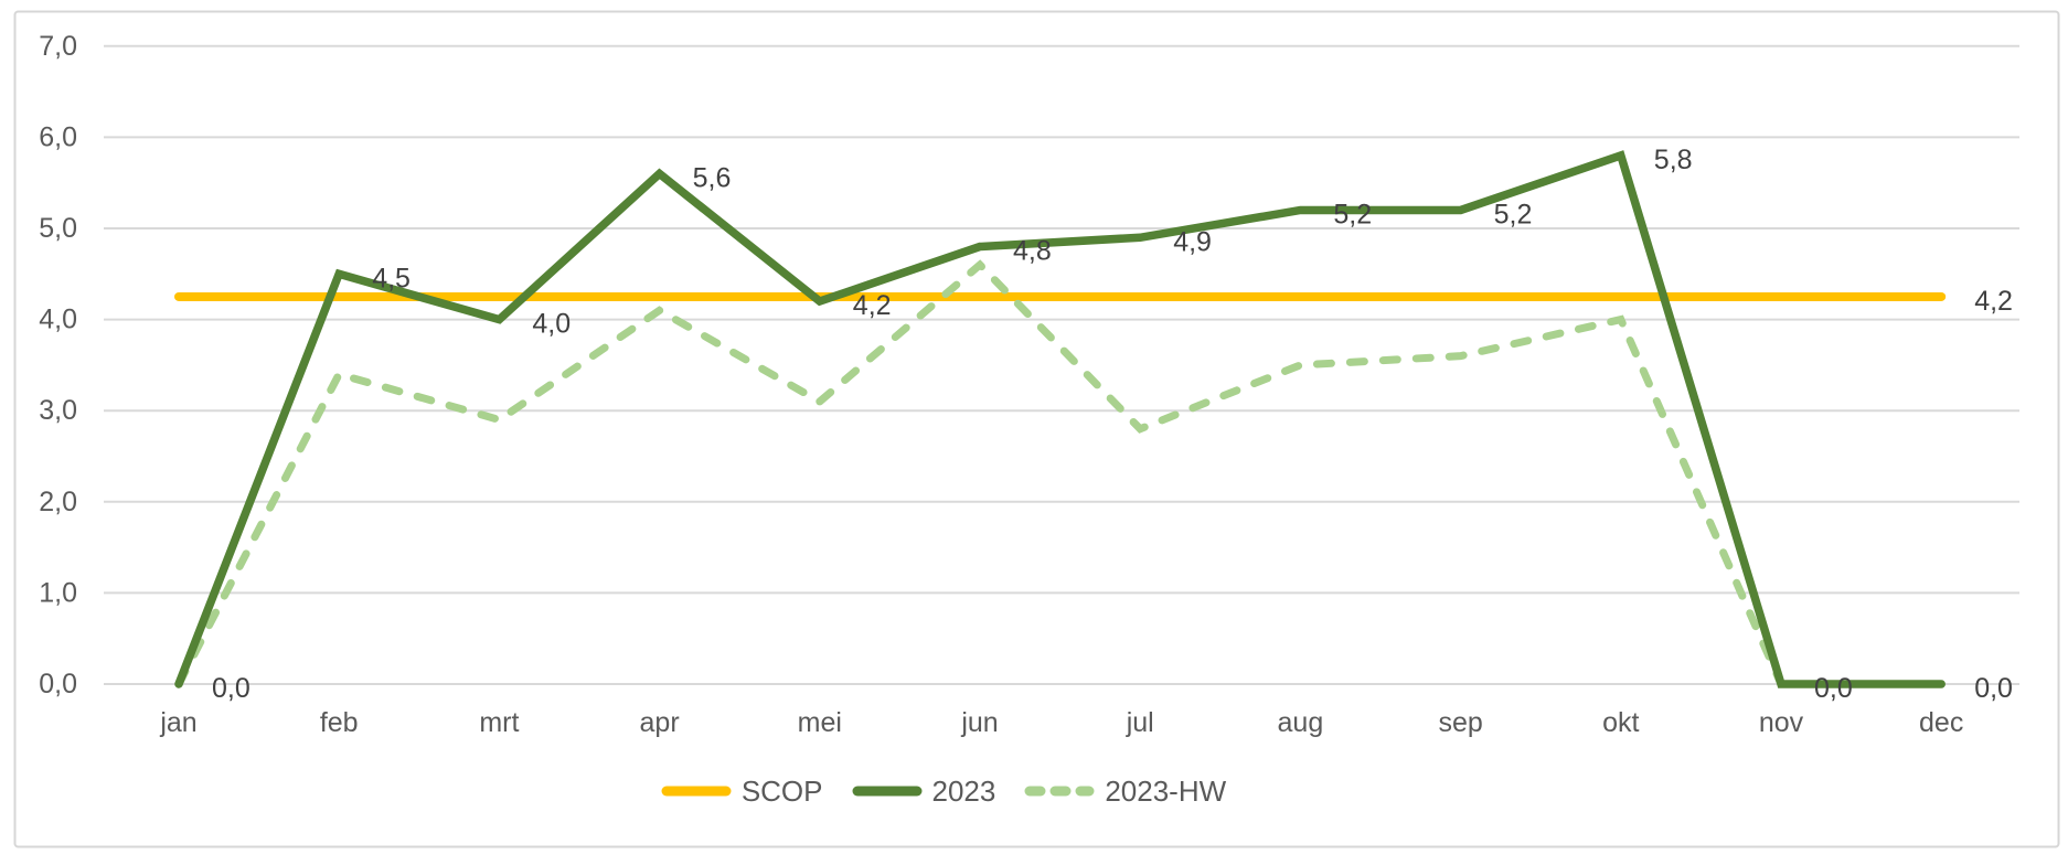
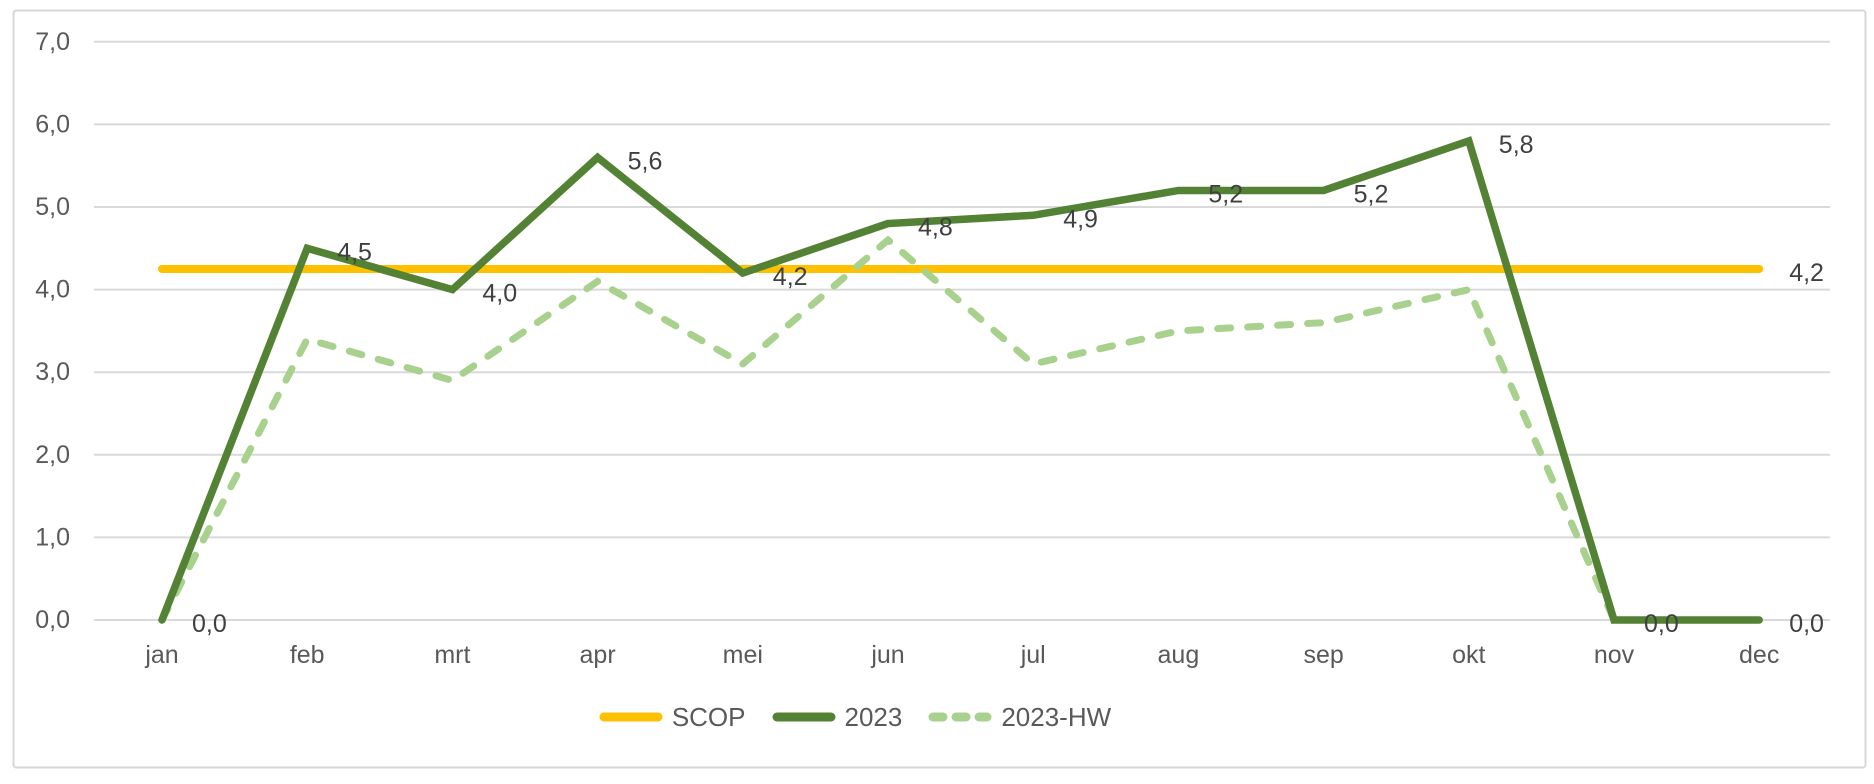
2023-HW/jul: 2,8 -> 3,1
